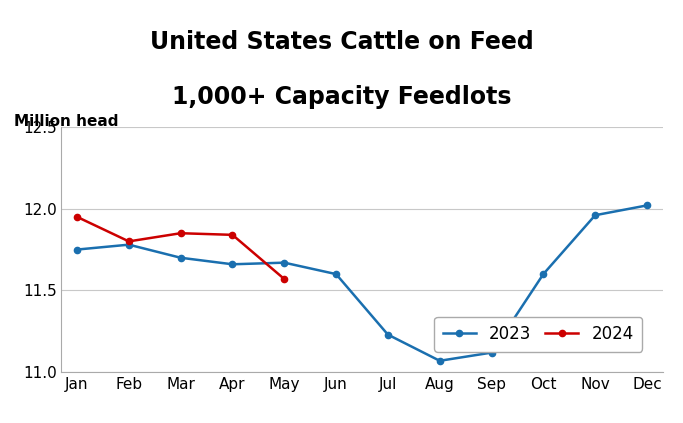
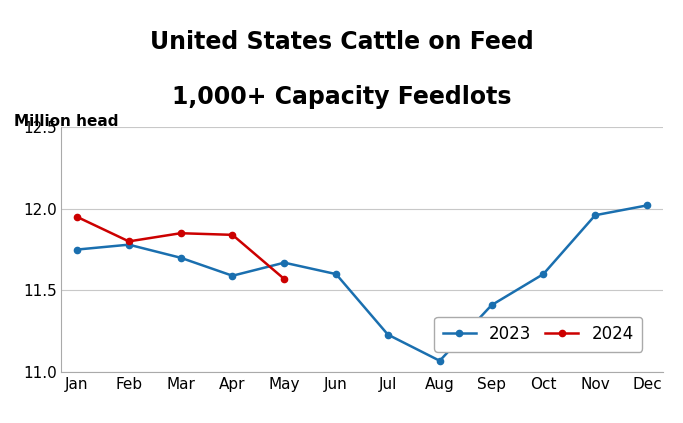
2023/Apr: 11.66 -> 11.59
2023/Sep: 11.12 -> 11.41
